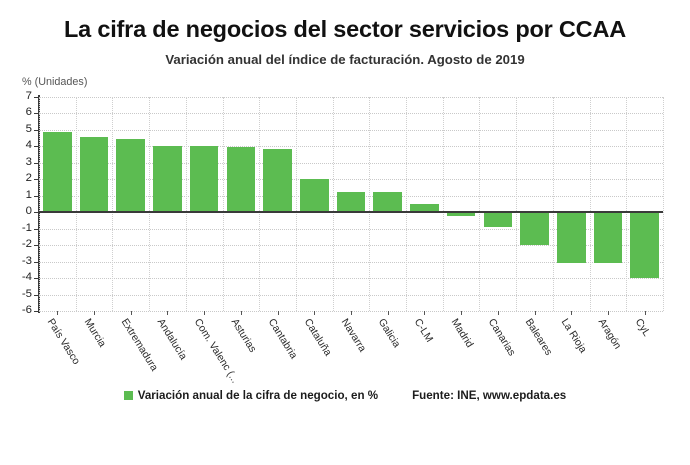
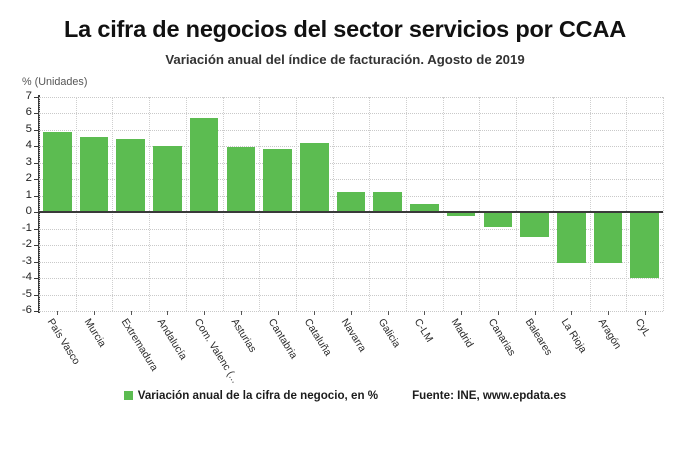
Com. Valenc (...: 4.0 -> 5.7
Cataluña: 2.0 -> 4.2
Baleares: -2.0 -> -1.5
